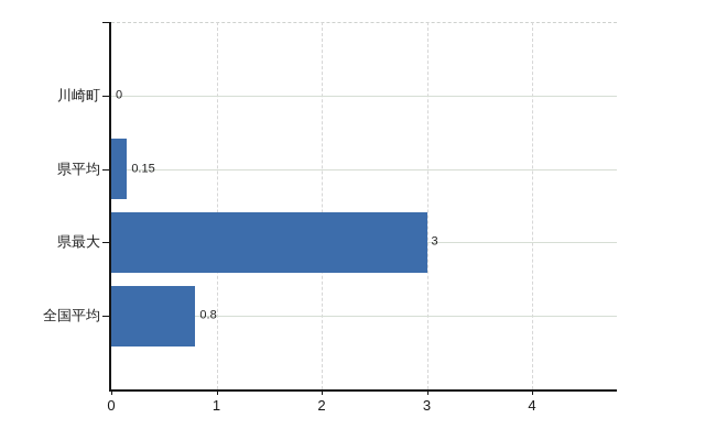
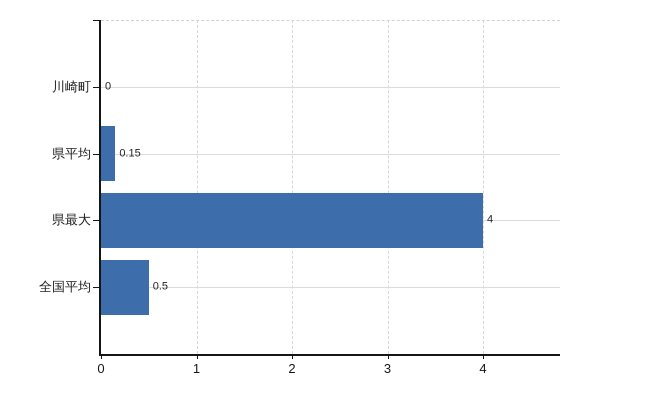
県最大: 3 -> 4
全国平均: 0.8 -> 0.5
